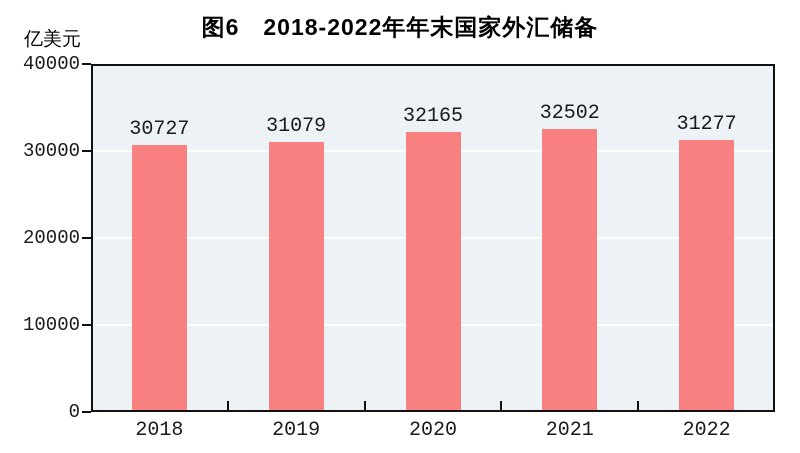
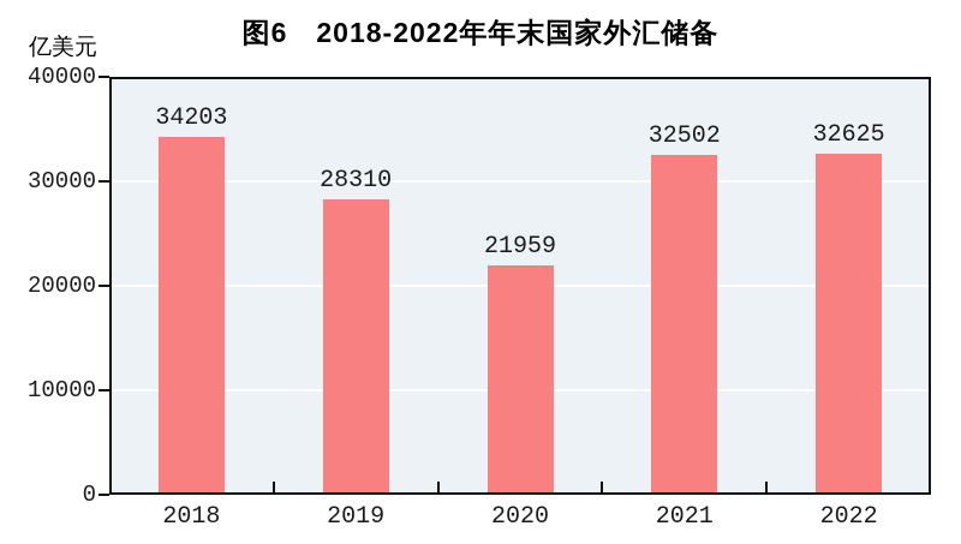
2018: 30727 -> 34203
2019: 31079 -> 28310
2020: 32165 -> 21959
2022: 31277 -> 32625
